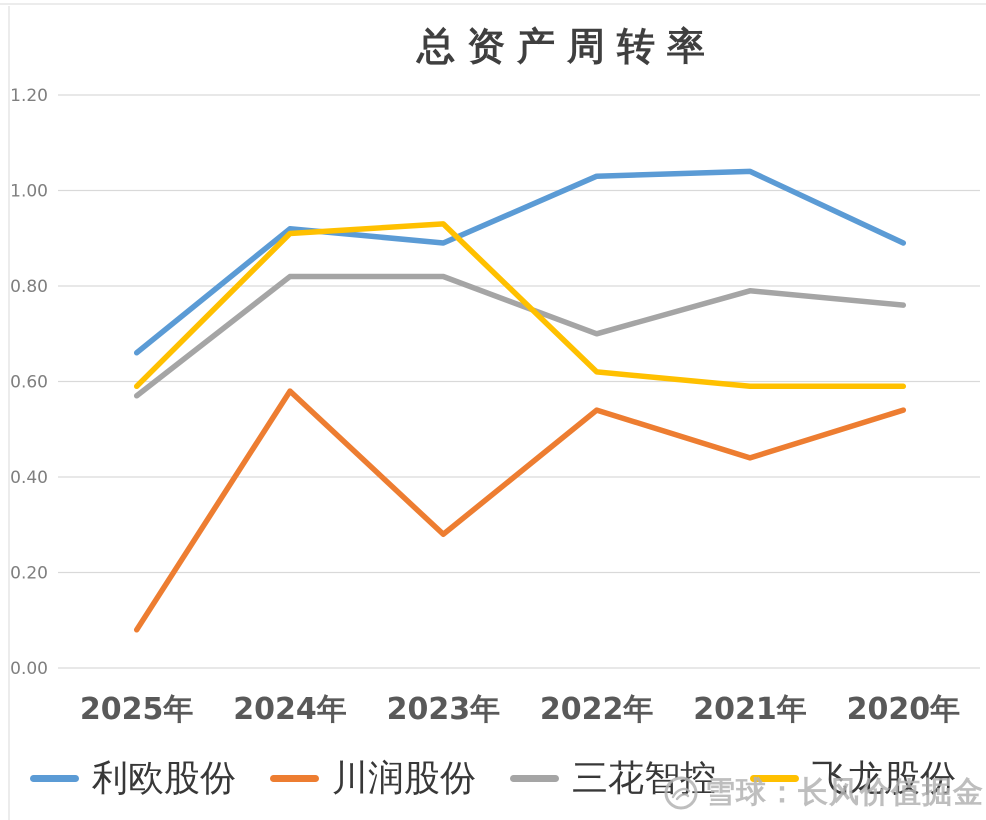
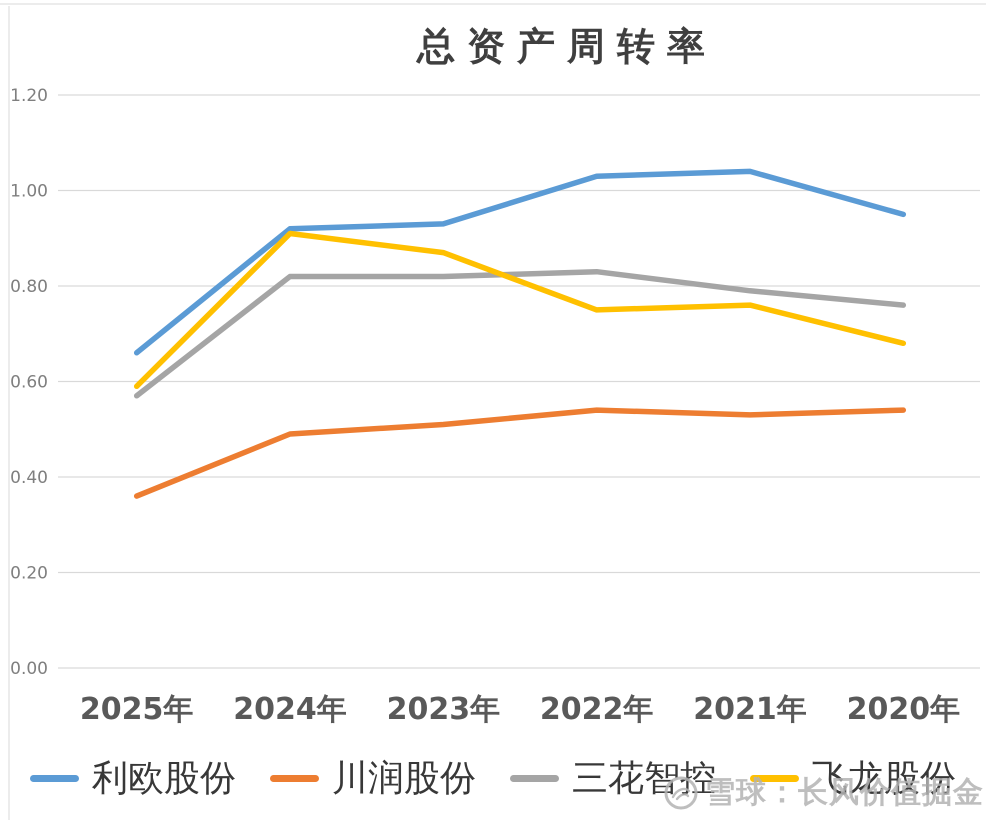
川润股份/2025年: 0.08 -> 0.36
川润股份/2024年: 0.58 -> 0.49
利欧股份/2023年: 0.89 -> 0.93
川润股份/2023年: 0.28 -> 0.51
飞龙股份/2023年: 0.93 -> 0.87
三花智控/2022年: 0.70 -> 0.83
飞龙股份/2022年: 0.62 -> 0.75
川润股份/2021年: 0.44 -> 0.53
飞龙股份/2021年: 0.59 -> 0.76
利欧股份/2020年: 0.89 -> 0.95
飞龙股份/2020年: 0.59 -> 0.68
